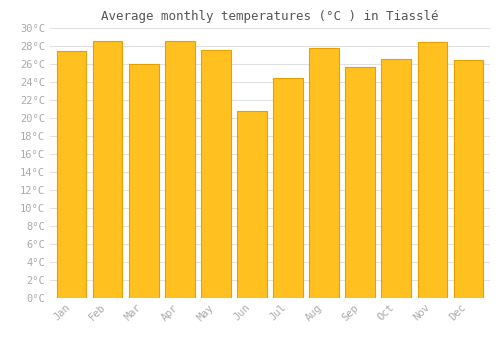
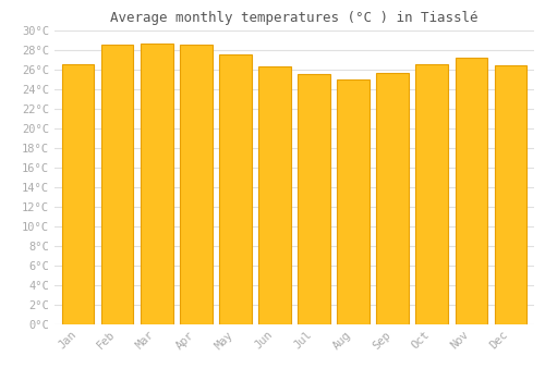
Jan: 27.4°C -> 26.5°C
Mar: 26.0°C -> 28.7°C
Jun: 20.8°C -> 26.3°C
Jul: 24.4°C -> 25.5°C
Aug: 27.8°C -> 25.0°C
Nov: 28.4°C -> 27.2°C
